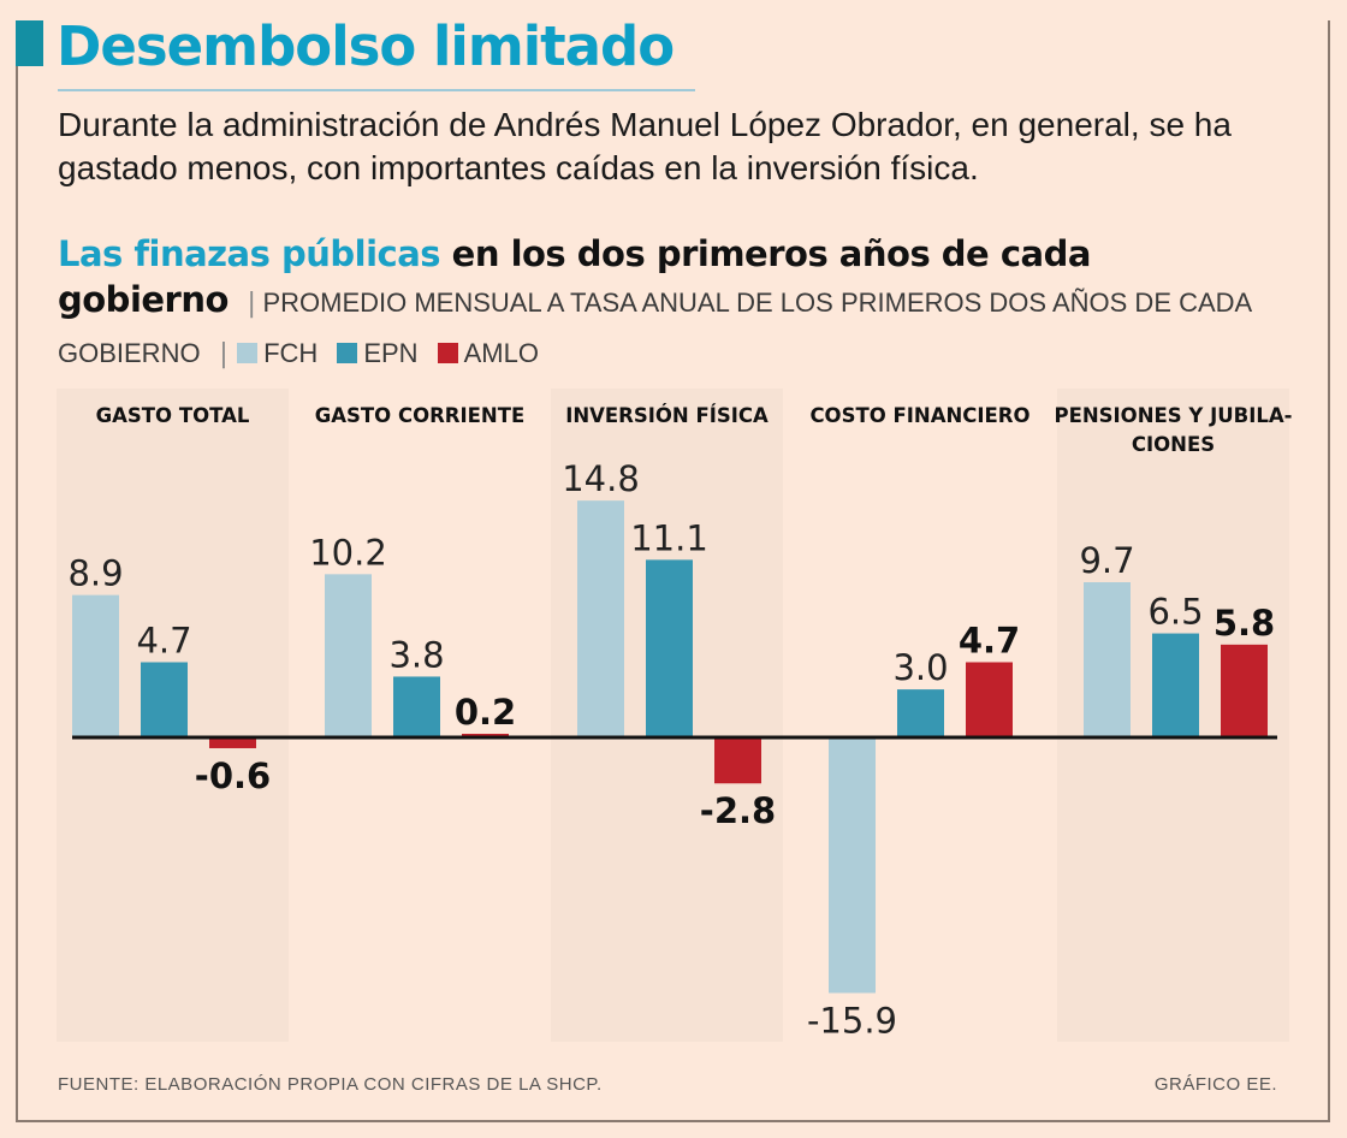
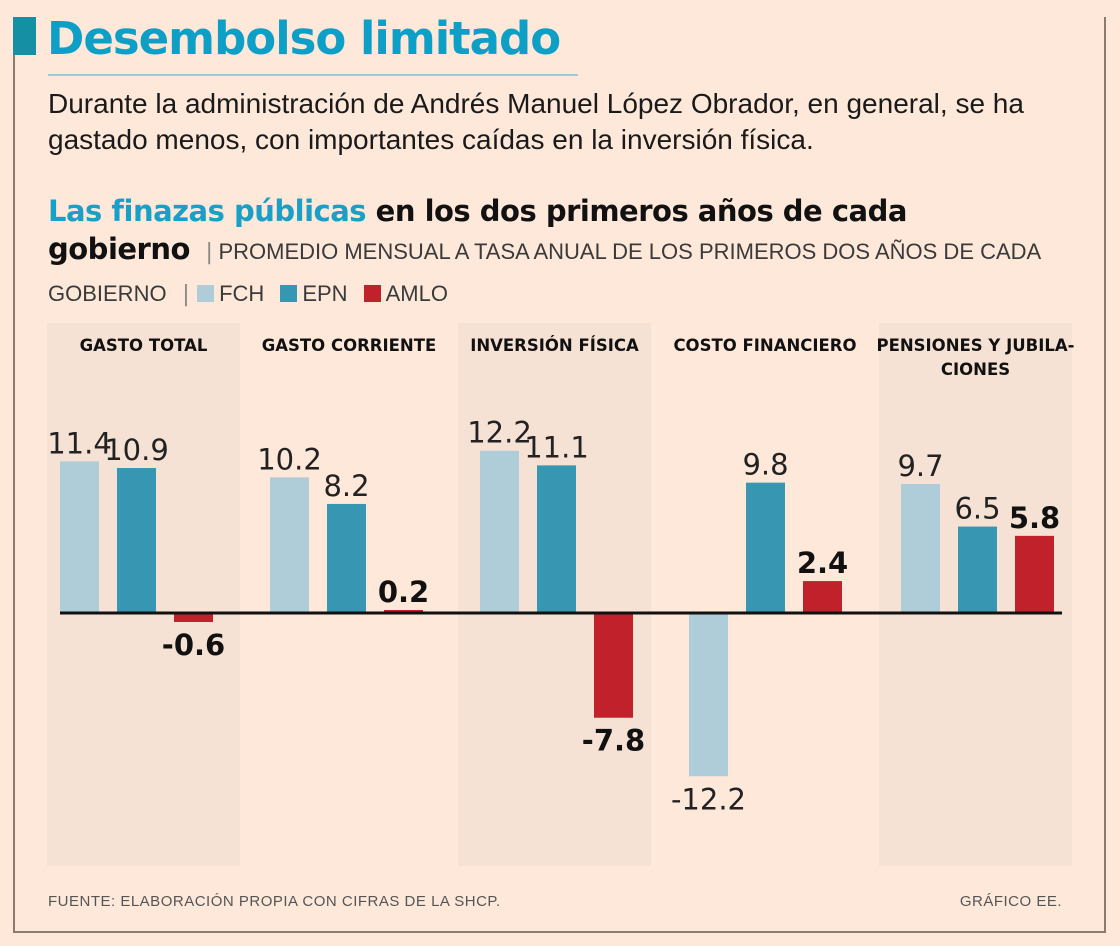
FCH/GASTO TOTAL: 8.9 -> 11.4
EPN/GASTO TOTAL: 4.7 -> 10.9
EPN/GASTO CORRIENTE: 3.8 -> 8.2
FCH/INVERSIÓN FÍSICA: 14.8 -> 12.2
AMLO/INVERSIÓN FÍSICA: -2.8 -> -7.8
FCH/COSTO FINANCIERO: -15.9 -> -12.2
EPN/COSTO FINANCIERO: 3.0 -> 9.8
AMLO/COSTO FINANCIERO: 4.7 -> 2.4
